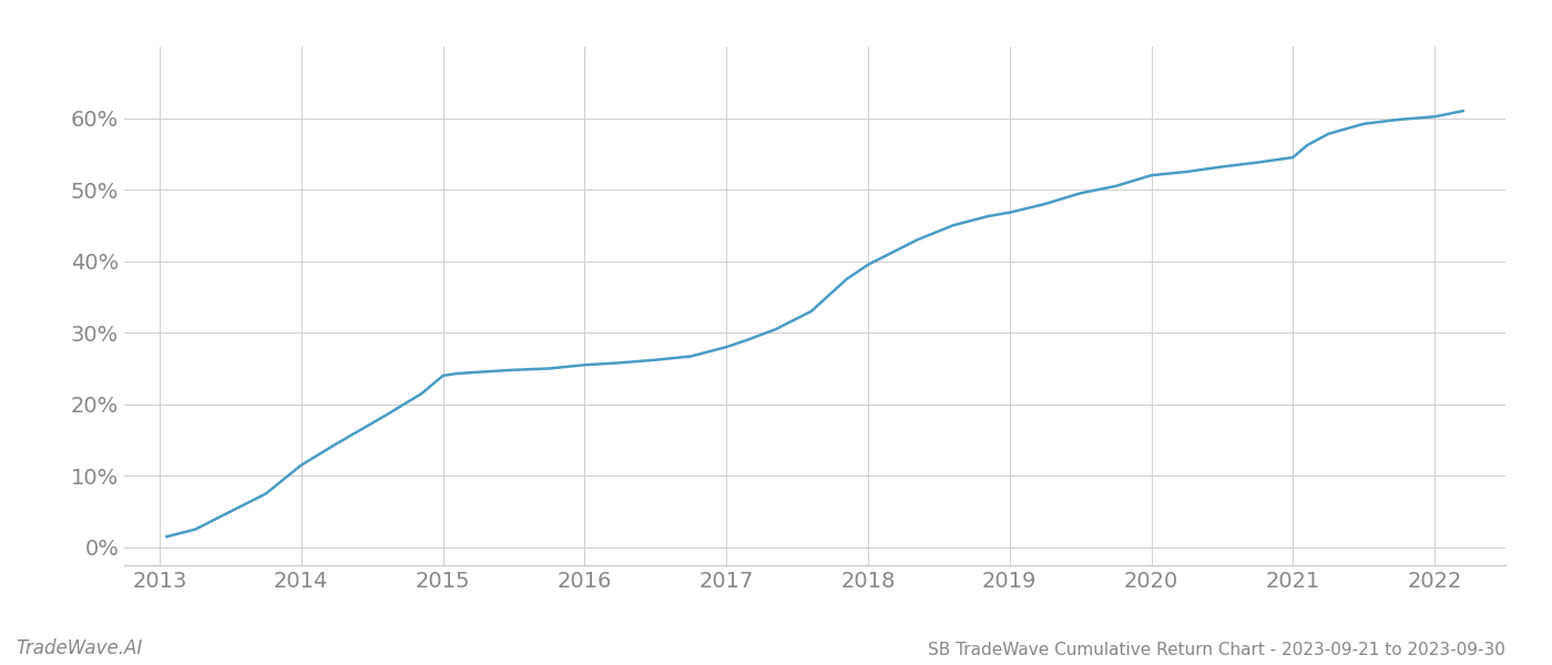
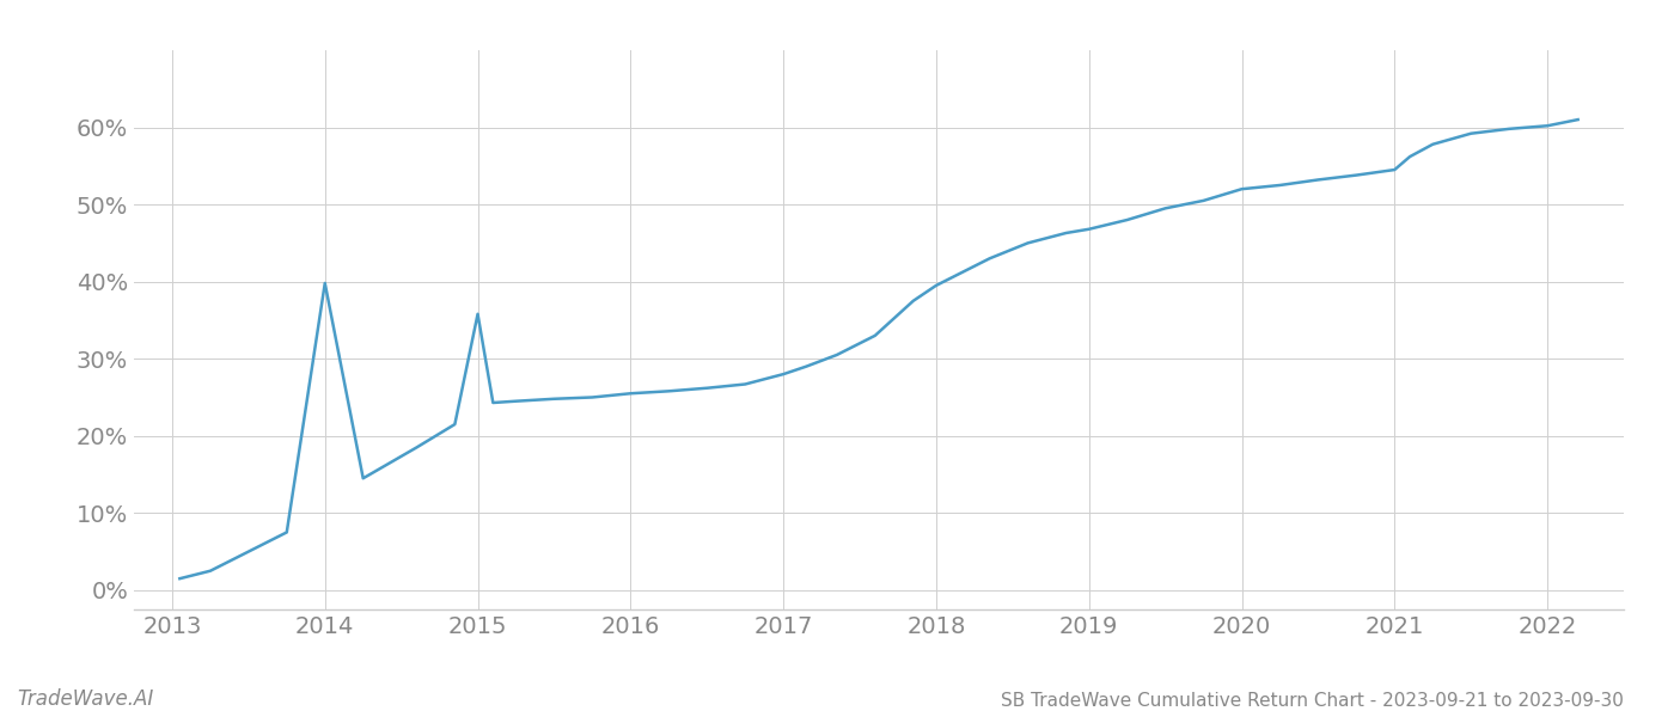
2014: 11.5% -> 39.8%
2015: 24.0% -> 35.8%
